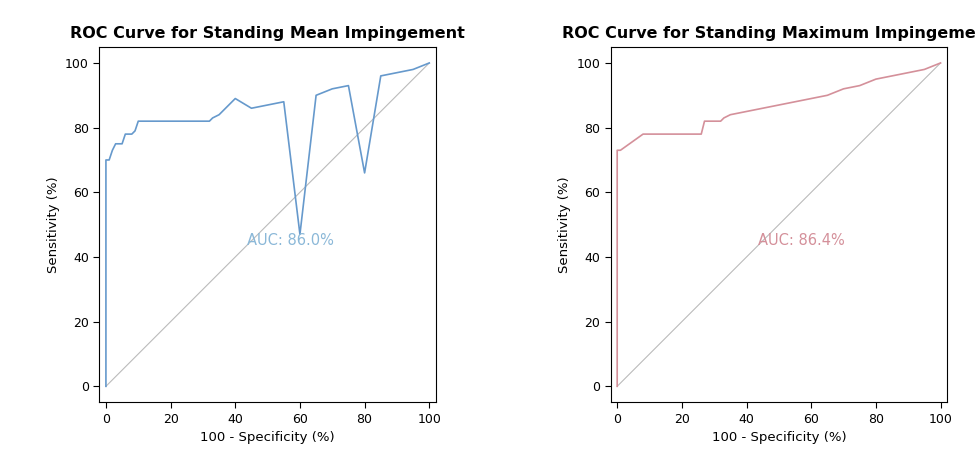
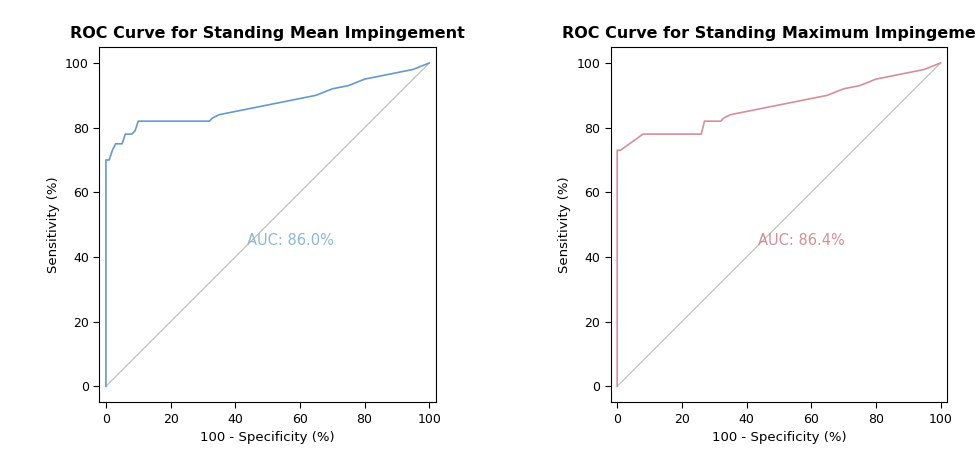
ROC Curve for Standing Mean Impingement/40: 89 -> 85
ROC Curve for Standing Mean Impingement/60: 47 -> 89
ROC Curve for Standing Mean Impingement/80: 66 -> 95
